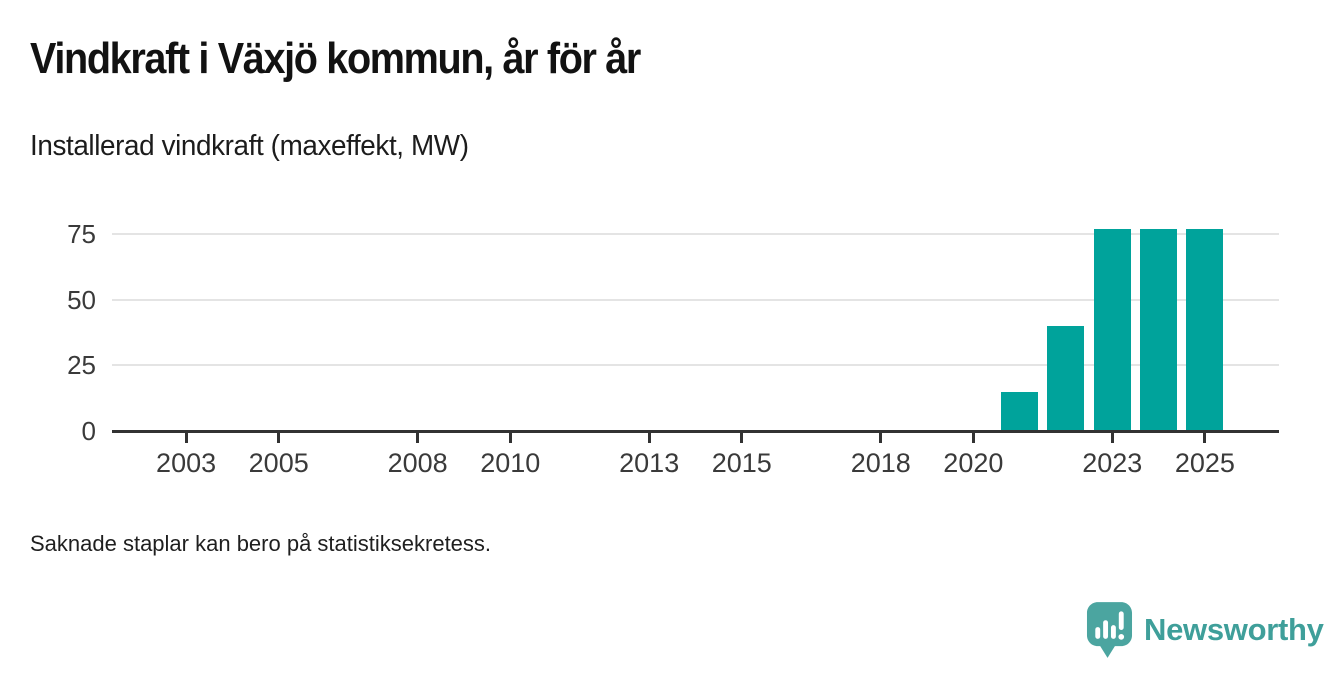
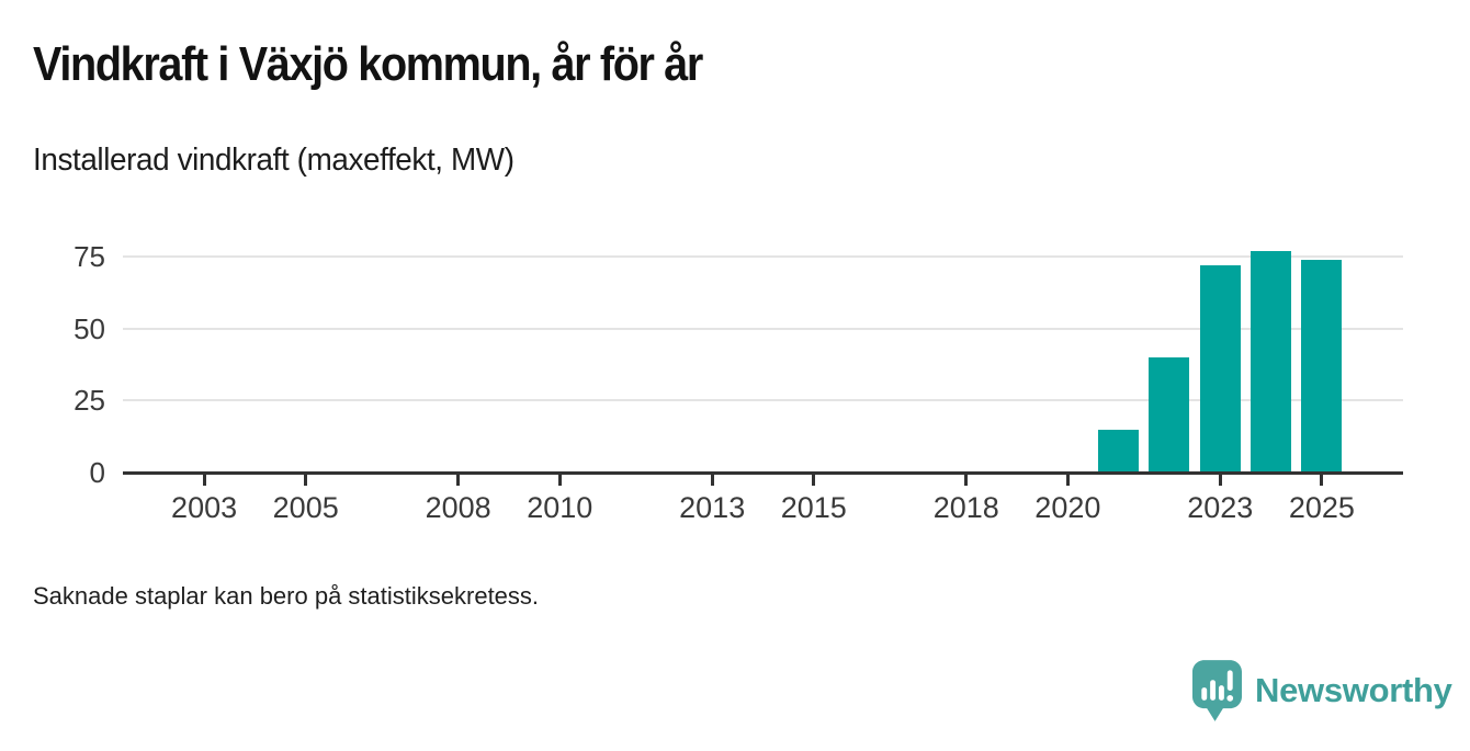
2023: 77 -> 72
2025: 77 -> 74
